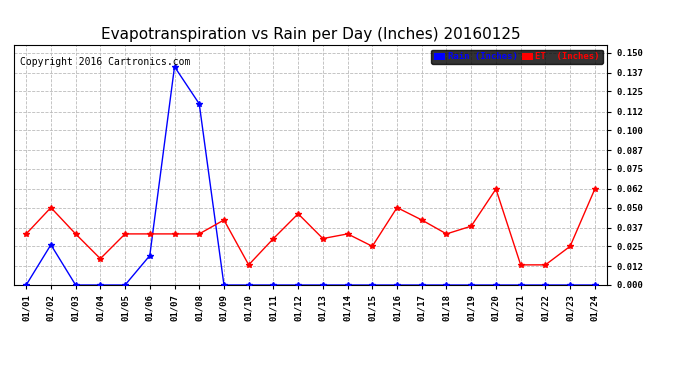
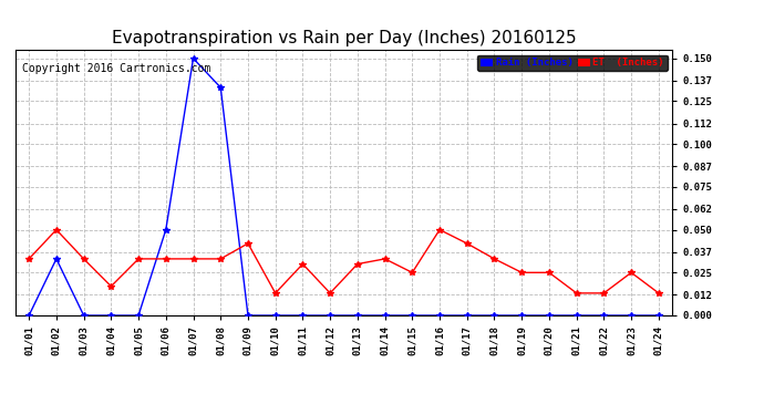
Rain (Inches)/01/02: 0.026 -> 0.033
Rain (Inches)/01/06: 0.019 -> 0.050
Rain (Inches)/01/07: 0.141 -> 0.150
Rain (Inches)/01/08: 0.117 -> 0.133
ET (Inches)/01/12: 0.046 -> 0.013
ET (Inches)/01/19: 0.038 -> 0.025
ET (Inches)/01/20: 0.062 -> 0.025
ET (Inches)/01/24: 0.062 -> 0.013
